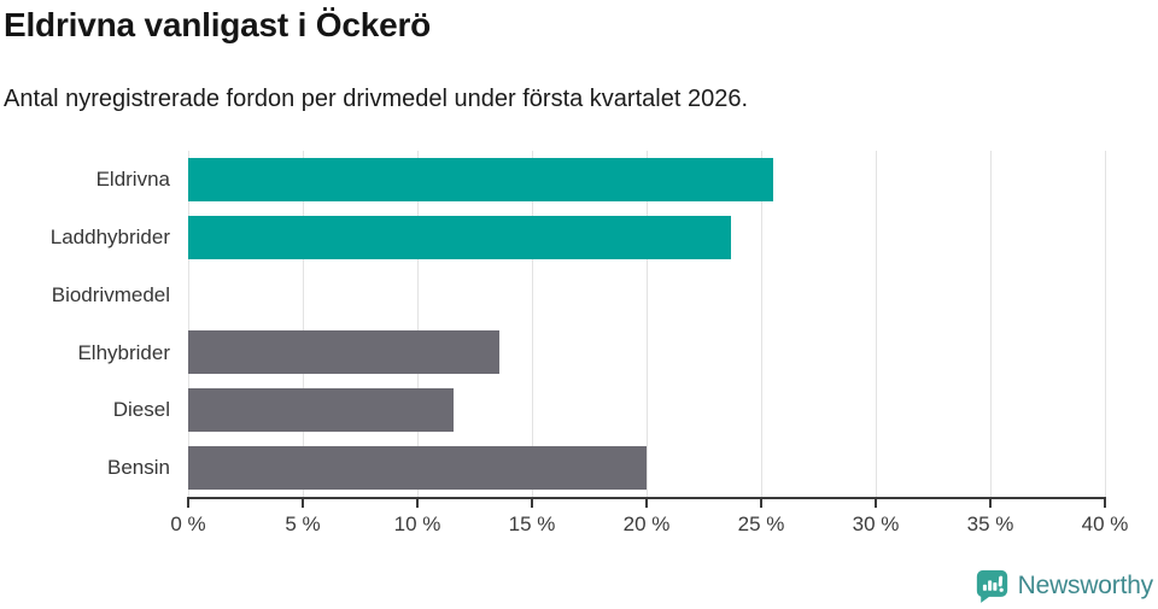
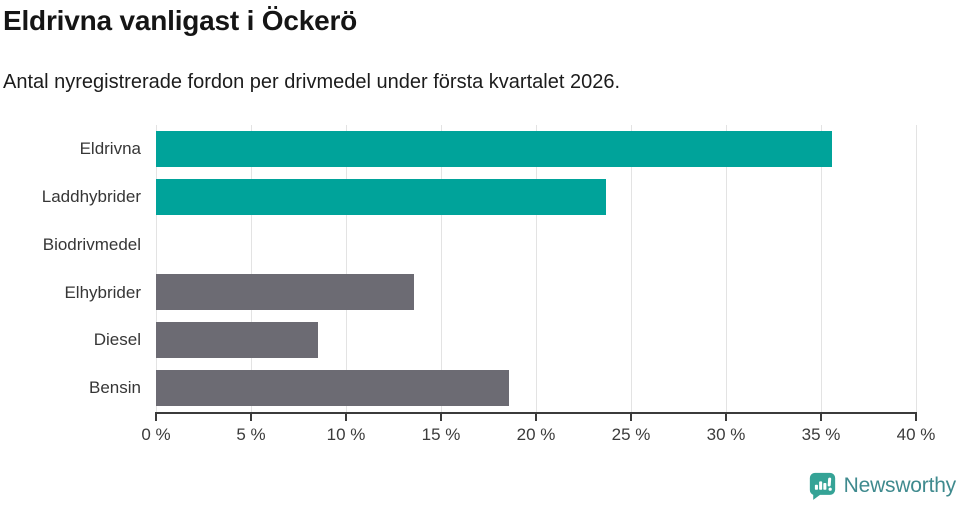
Eldrivna: 25.5% -> 35.6%
Diesel: 11.6% -> 8.5%
Bensin: 20.0% -> 18.6%
